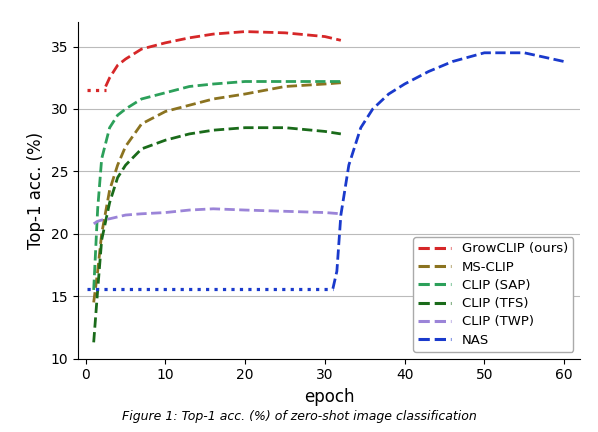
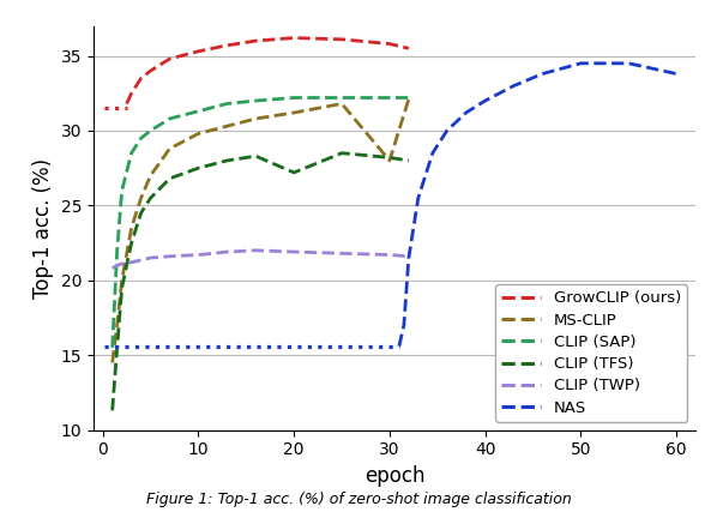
CLIP (TFS)/20: 28.5 -> 27.2
MS-CLIP/30: 32.0 -> 28.0
